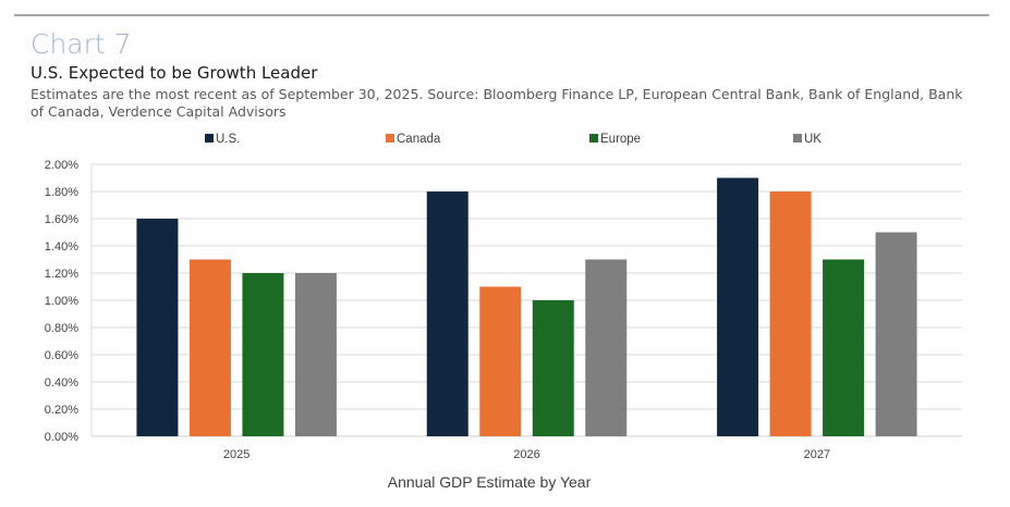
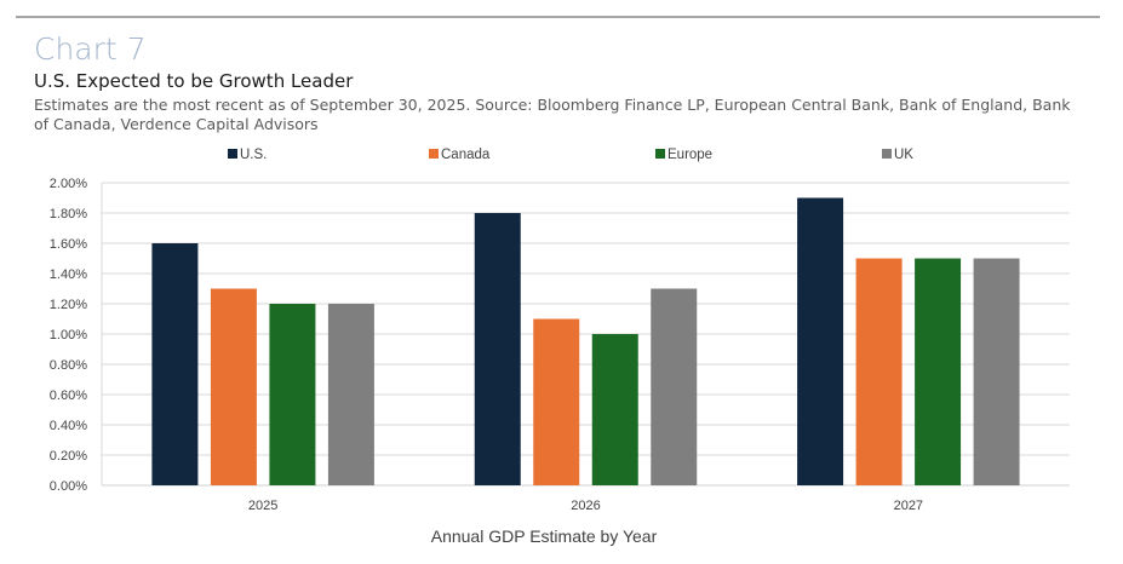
Canada/2027: 1.8% -> 1.5%
Europe/2027: 1.3% -> 1.5%
